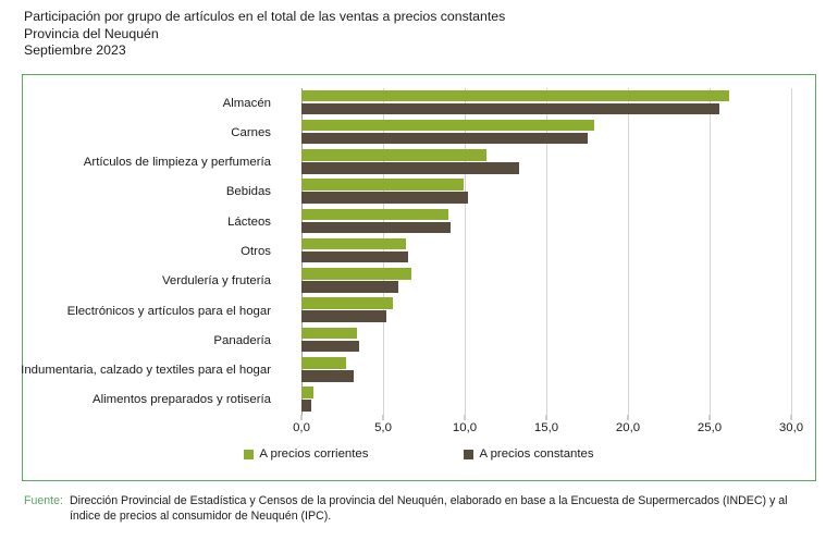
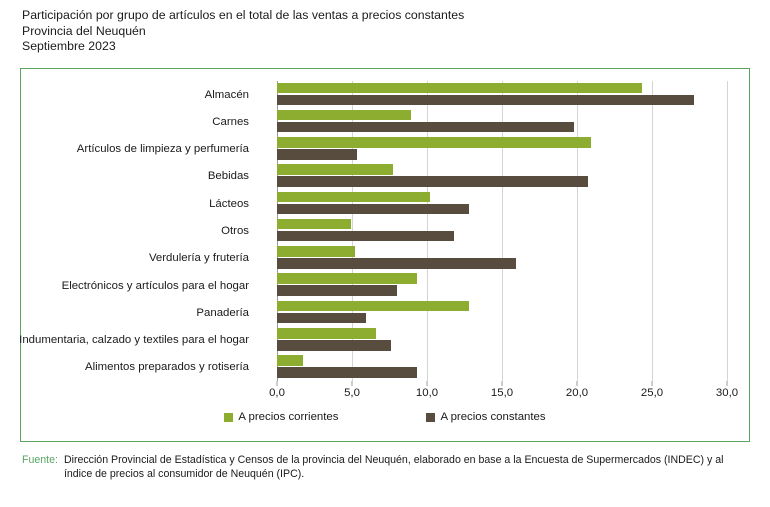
A precios corrientes/Almacén: 26,2 -> 24,3
A precios constantes/Almacén: 25,6 -> 27,8
A precios corrientes/Carnes: 17,9 -> 8,9
A precios constantes/Carnes: 17,5 -> 19,8
A precios corrientes/Artículos de limpieza y perfumería: 11,3 -> 20,9
A precios constantes/Artículos de limpieza y perfumería: 13,3 -> 5,3
A precios corrientes/Bebidas: 9,9 -> 7,7
A precios constantes/Bebidas: 10,2 -> 20,7
A precios corrientes/Lácteos: 9,0 -> 10,2
A precios constantes/Lácteos: 9,1 -> 12,8
A precios corrientes/Otros: 6,4 -> 4,9
A precios constantes/Otros: 6,5 -> 11,8
A precios corrientes/Verdulería y frutería: 6,7 -> 5,2
A precios constantes/Verdulería y frutería: 5,9 -> 15,9
A precios corrientes/Electrónicos y artículos para el hogar: 5,6 -> 9,3
A precios constantes/Electrónicos y artículos para el hogar: 5,2 -> 8,0
A precios corrientes/Panadería: 3,4 -> 12,8
A precios constantes/Panadería: 3,5 -> 5,9
A precios corrientes/Indumentaria, calzado y textiles para el hogar: 2,7 -> 6,6
A precios constantes/Indumentaria, calzado y textiles para el hogar: 3,2 -> 7,6
A precios corrientes/Alimentos preparados y rotisería: 0,7 -> 1,7
A precios constantes/Alimentos preparados y rotisería: 0,6 -> 9,3
